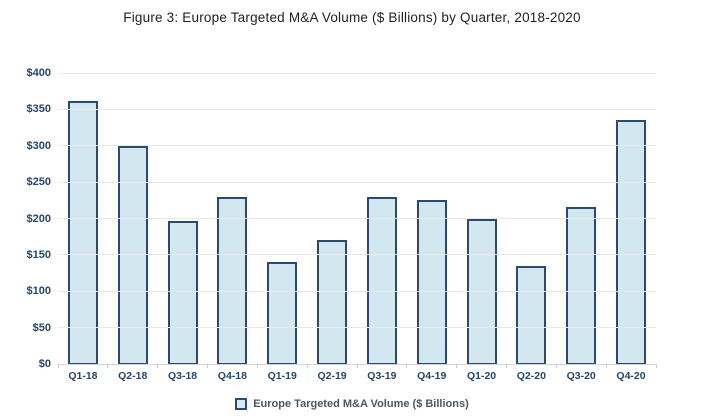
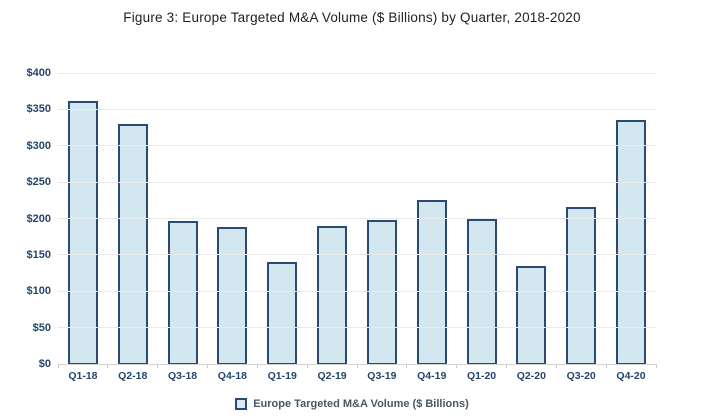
Q2-18: $300 -> $330
Q4-18: $230 -> $190
Q2-19: $170 -> $190
Q3-19: $230 -> $200
